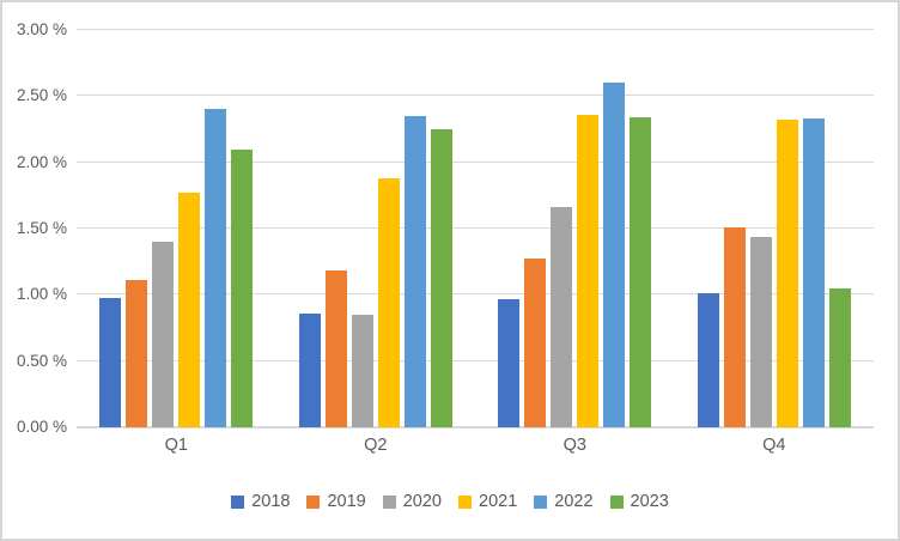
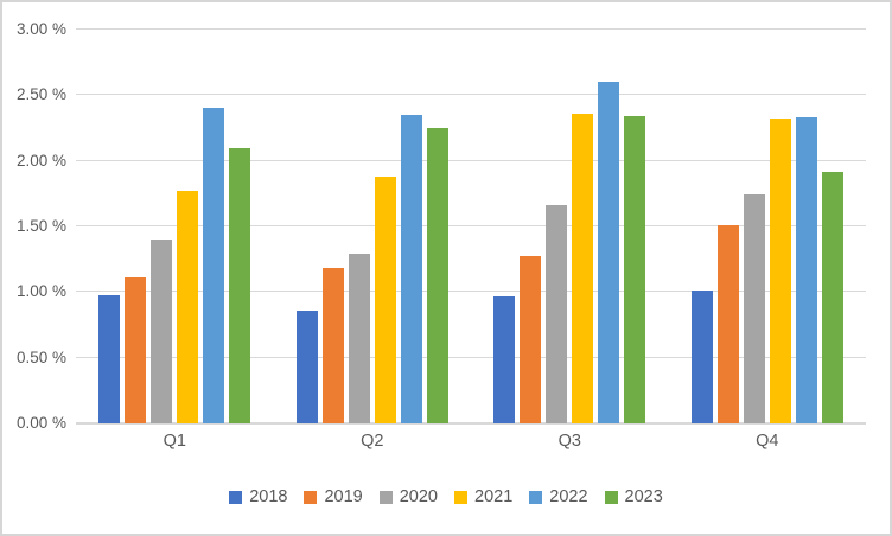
2020/Q2: 0.85% -> 1.29%
2020/Q4: 1.44% -> 1.74%
2023/Q4: 1.05% -> 1.92%
